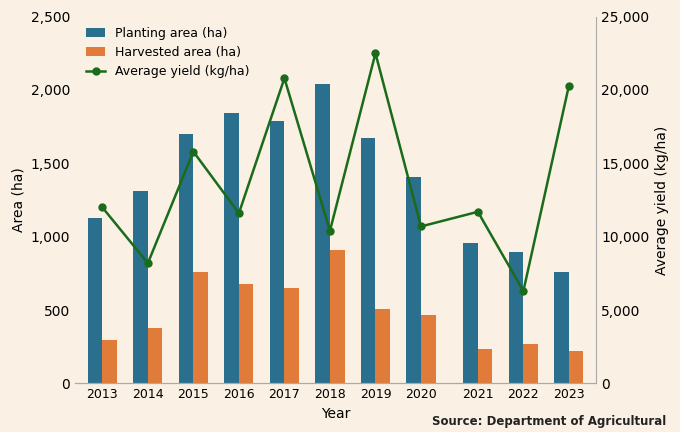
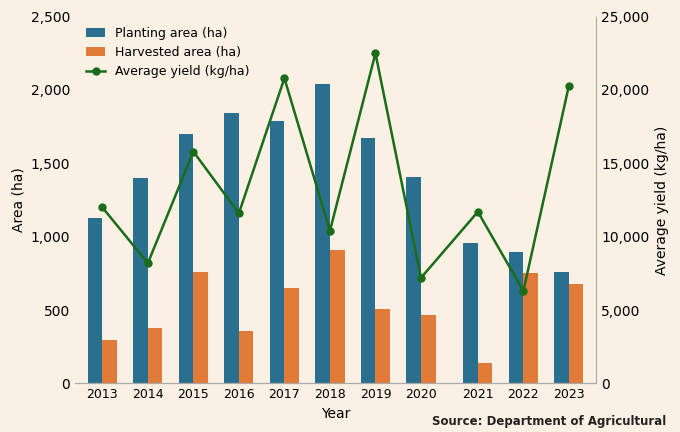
Planting area (ha)/2014: 1,310 -> 1,400
Harvested area (ha)/2016: 680 -> 360
Average yield (kg/ha)/2020: 10,700 -> 7,200
Harvested area (ha)/2021: 240 -> 140
Harvested area (ha)/2022: 270 -> 750
Harvested area (ha)/2023: 220 -> 680
